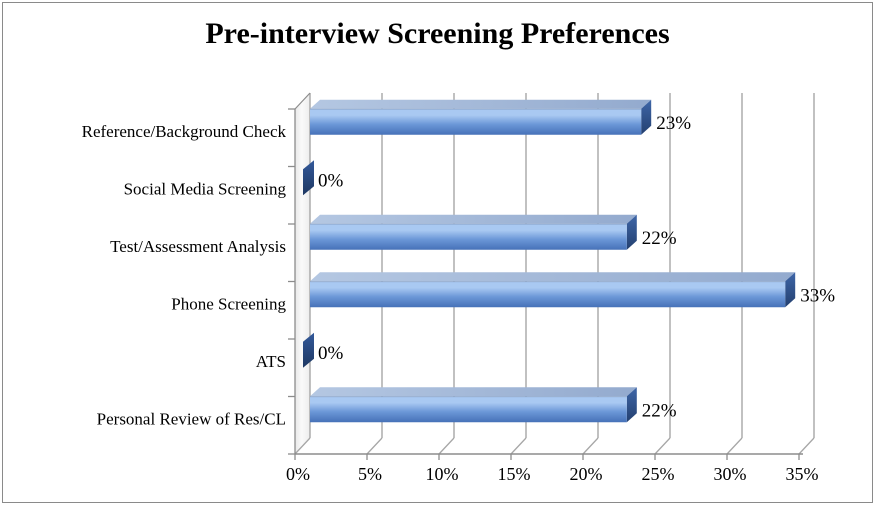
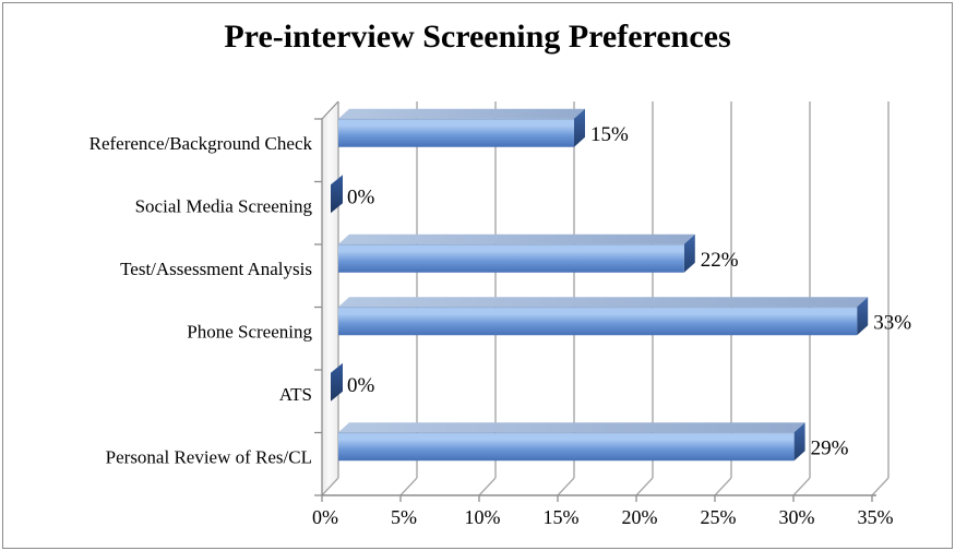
Reference/Background Check: 23% -> 15%
Personal Review of Res/CL: 22% -> 29%
